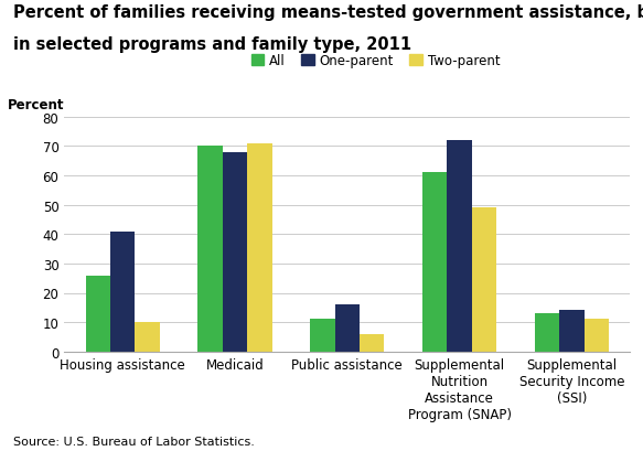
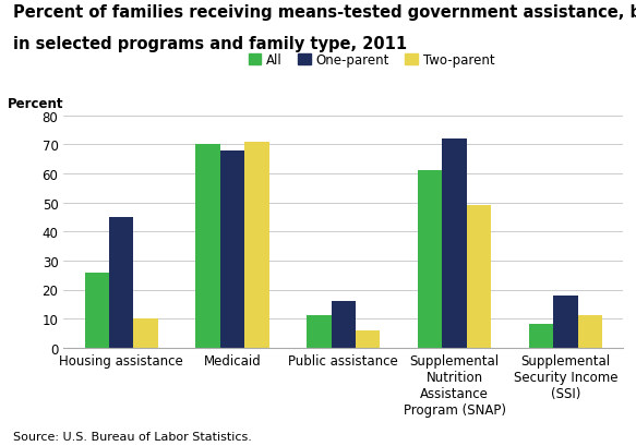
One-parent/Housing assistance: 41 -> 45
All/Supplemental Security Income (SSI): 13 -> 8
One-parent/Supplemental Security Income (SSI): 14 -> 18
